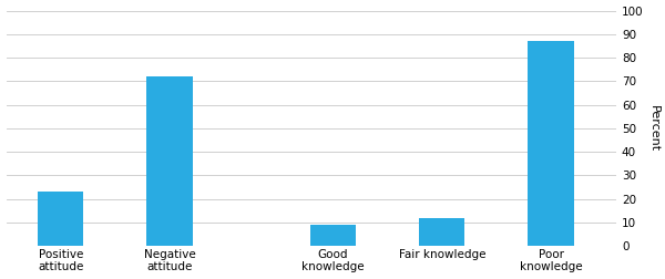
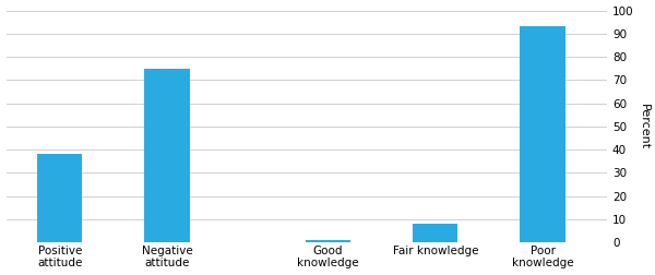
Positive attitude: 23 -> 38
Negative attitude: 72 -> 75
Good knowledge: 9 -> 1
Fair knowledge: 12 -> 8
Poor knowledge: 87 -> 93
